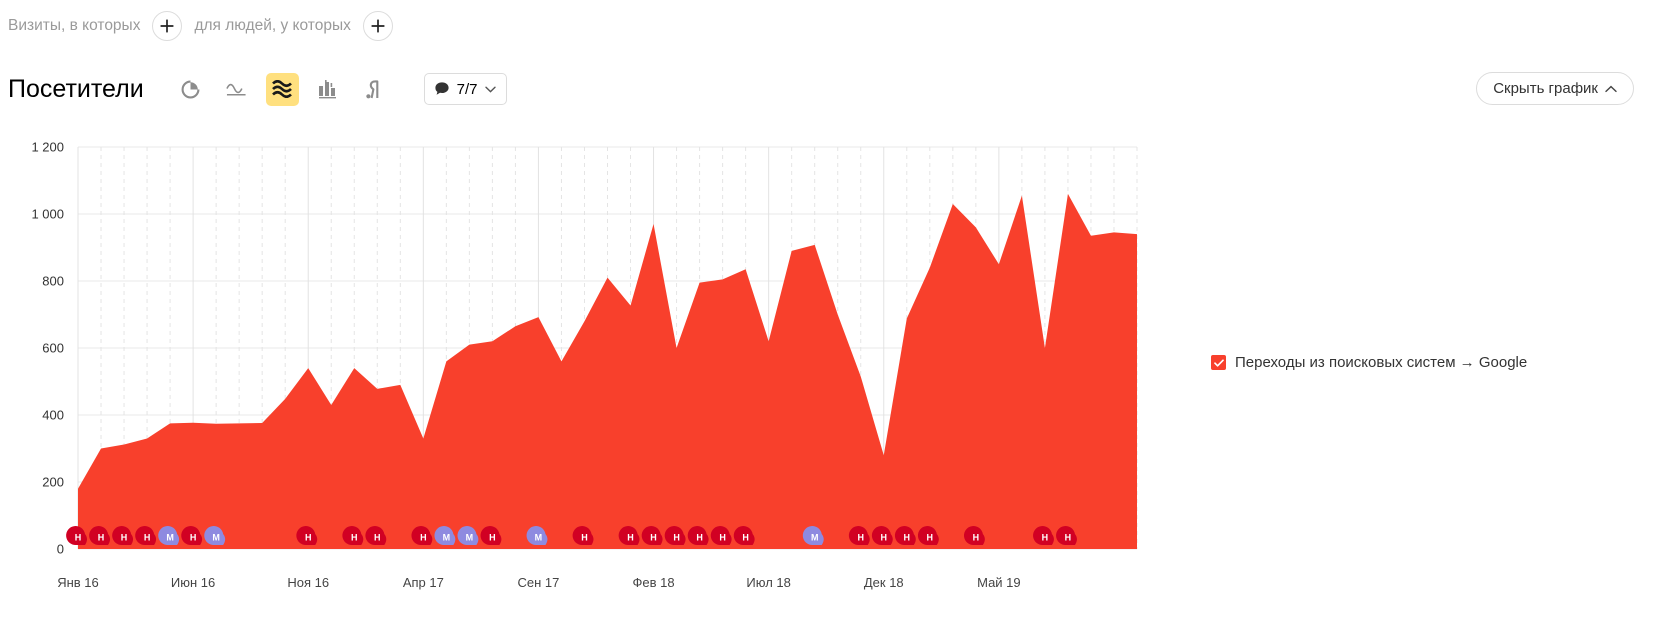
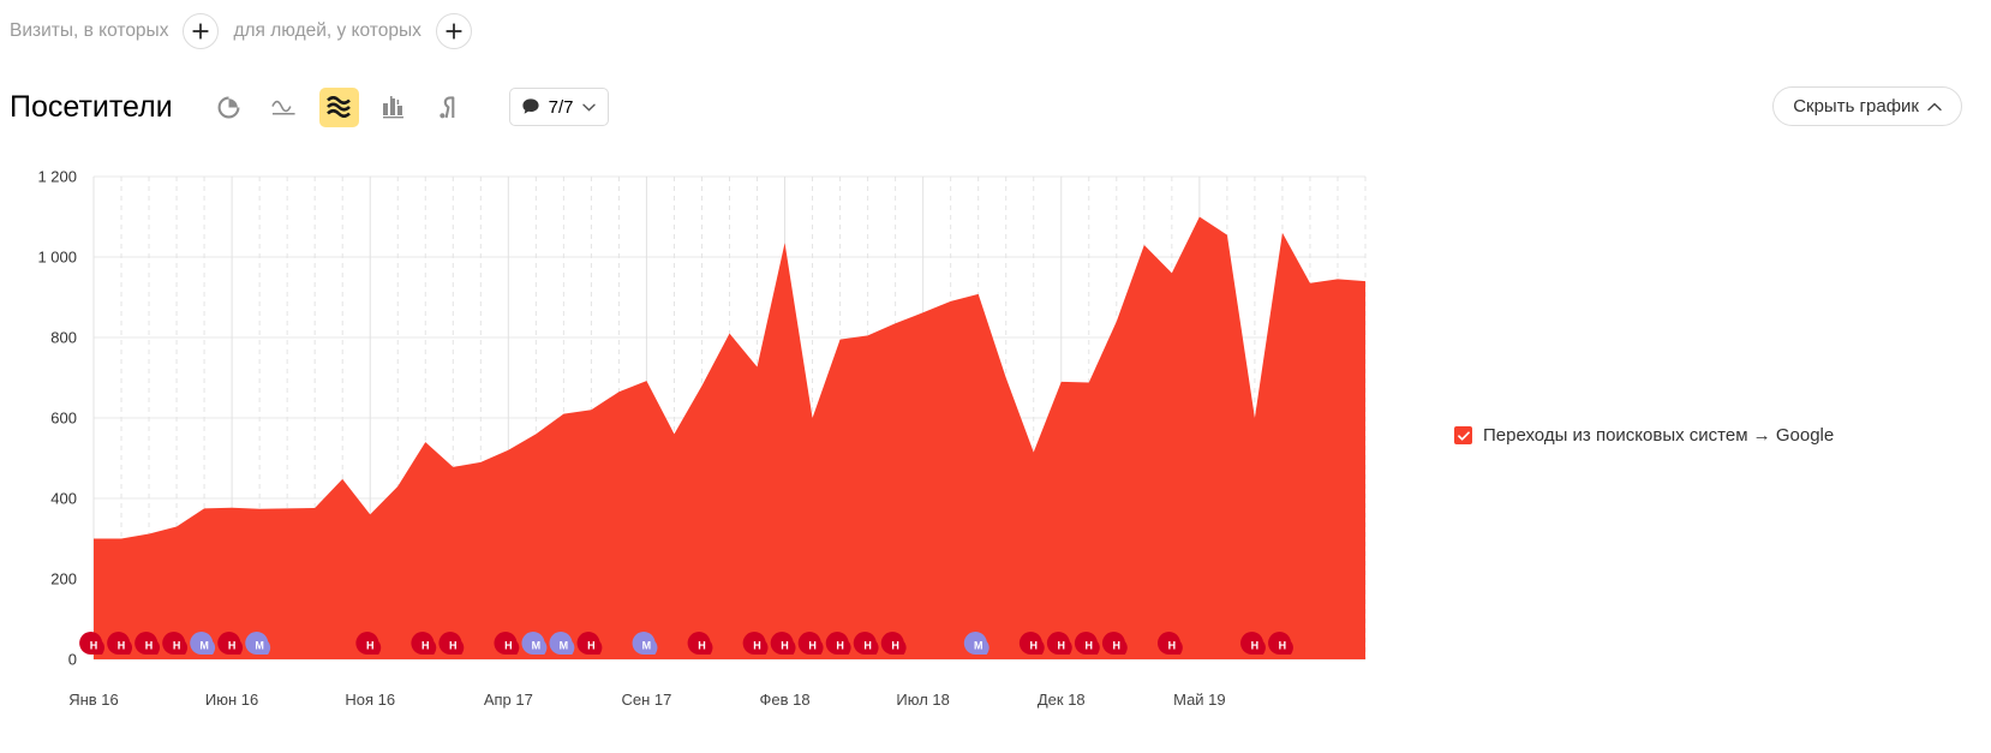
Янв 16: 180 -> 300
Ноя 16: 540 -> 360
Апр 17: 330 -> 520
Фев 18: 970 -> 1040
Июл 18: 620 -> 860
Дек 18: 280 -> 690
Май 19: 850 -> 1100
